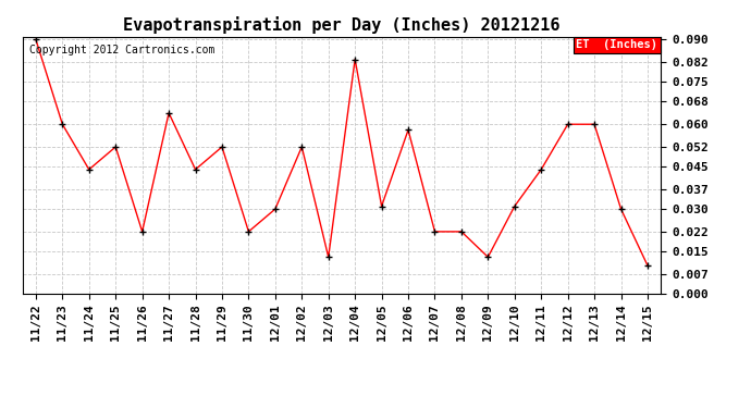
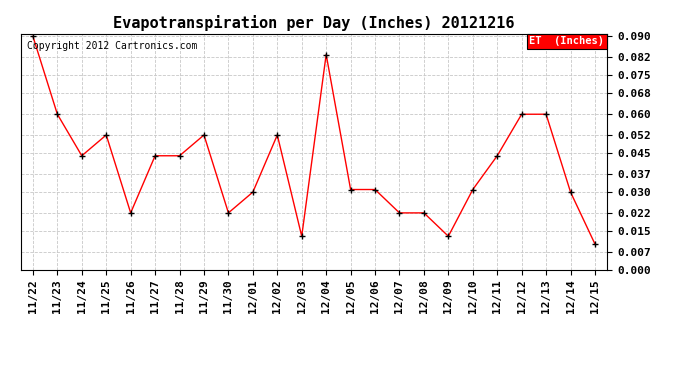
11/27: 0.064 -> 0.044
12/06: 0.058 -> 0.031
